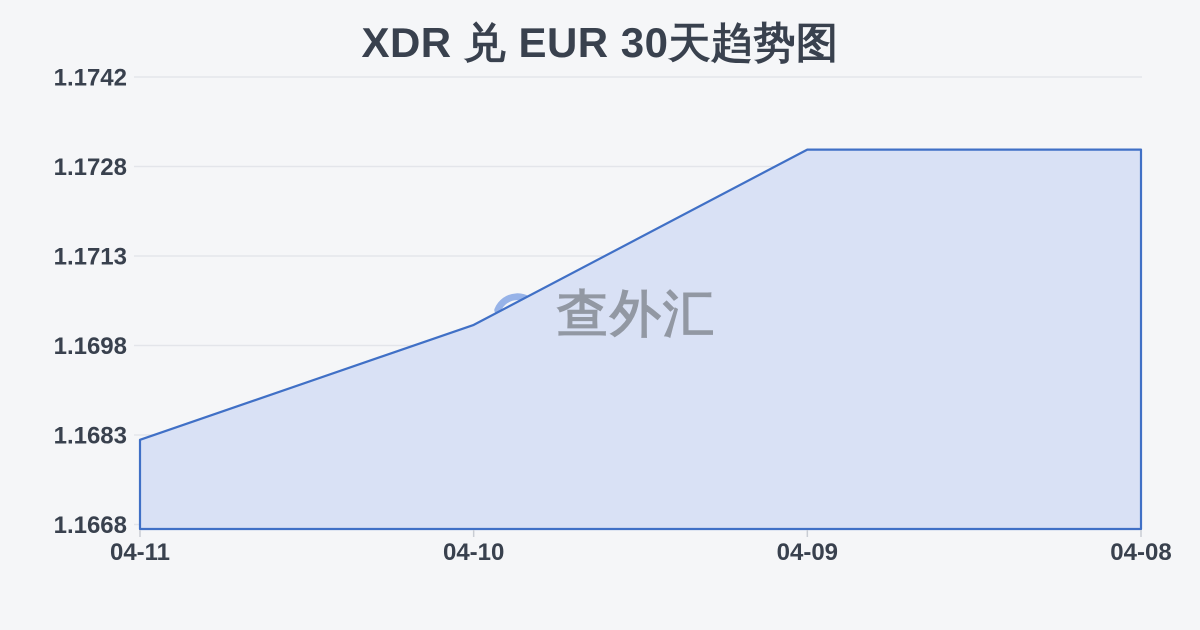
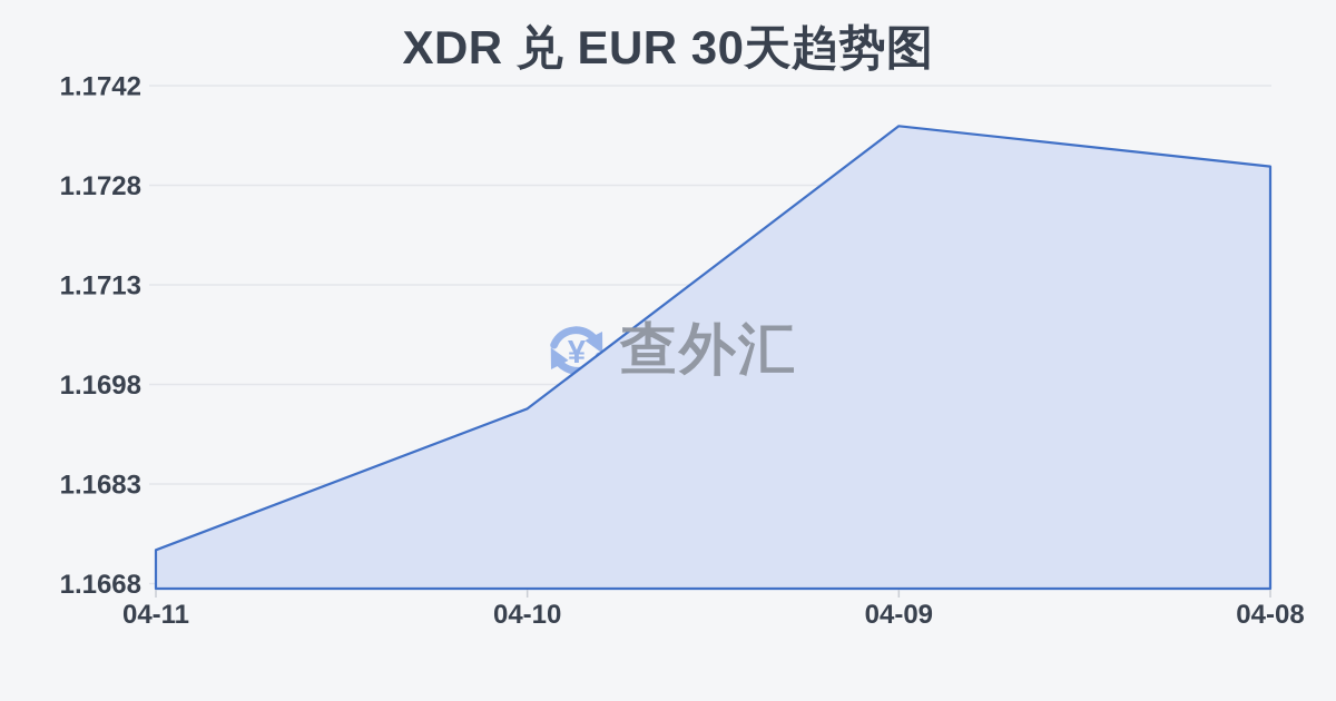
04-11: 1.1682 -> 1.1673
04-10: 1.1701 -> 1.1694
04-09: 1.1730 -> 1.1736
